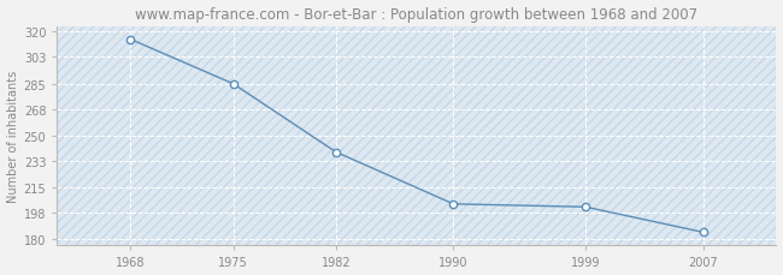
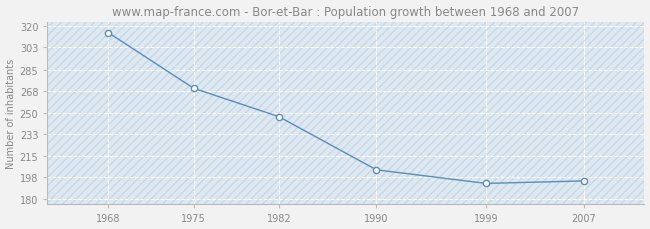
1975: 285 -> 270
1982: 239 -> 247
1999: 202 -> 193
2007: 185 -> 195
